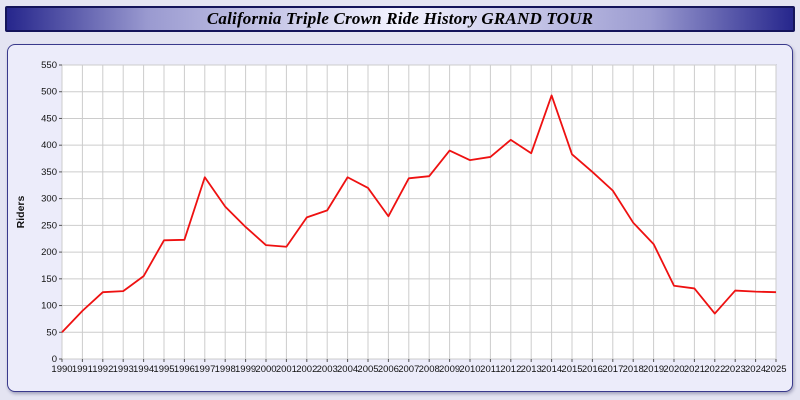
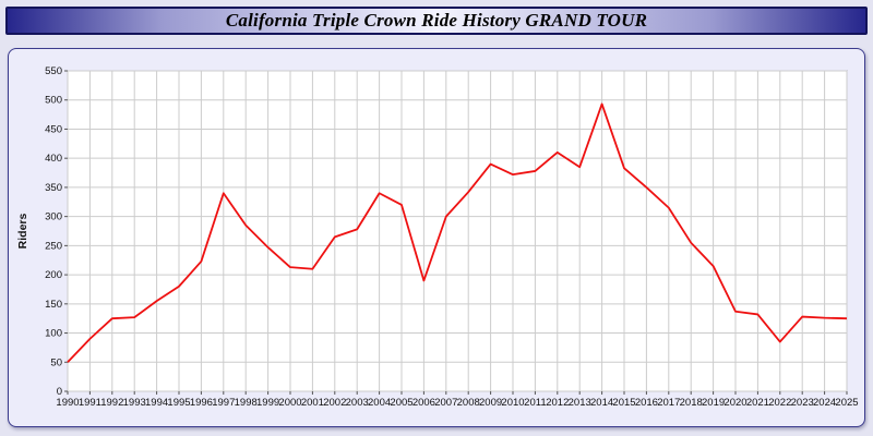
1995: 220 -> 180
2006: 270 -> 190
2007: 340 -> 300
